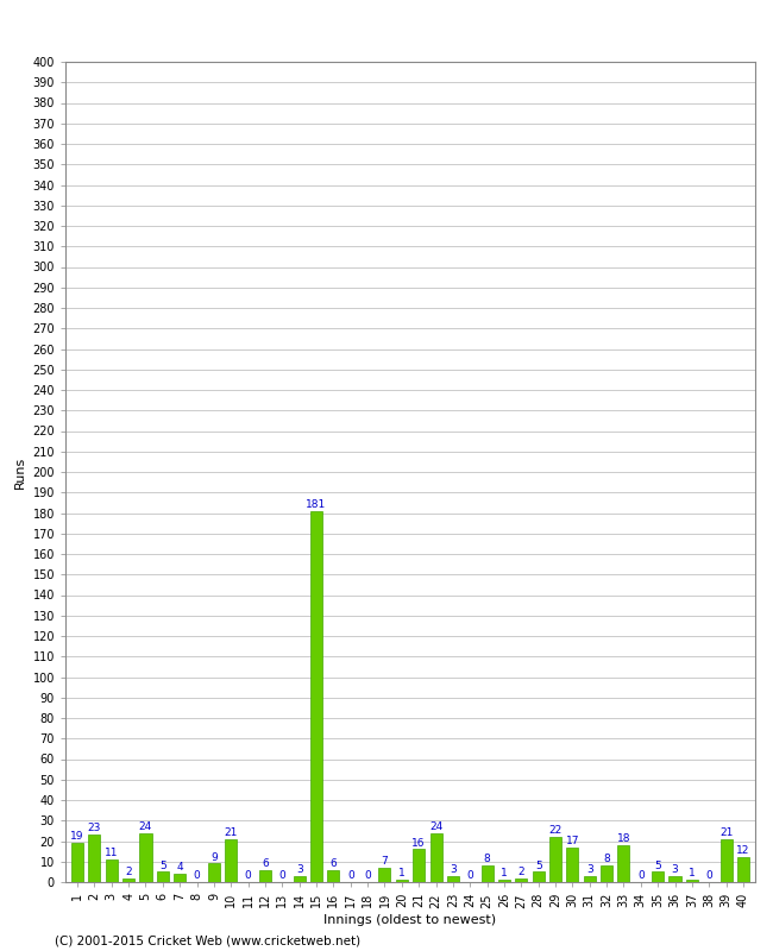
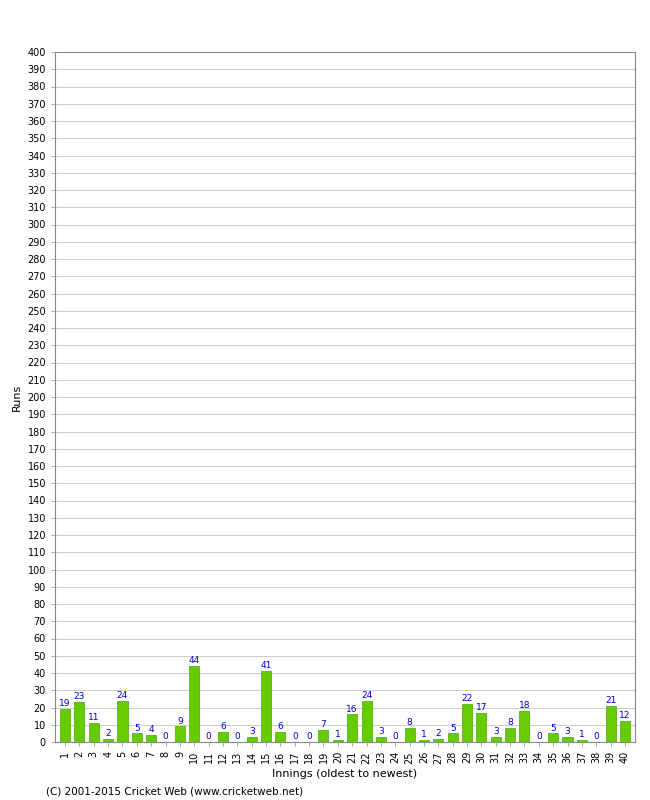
10: 21 -> 44
15: 181 -> 41
